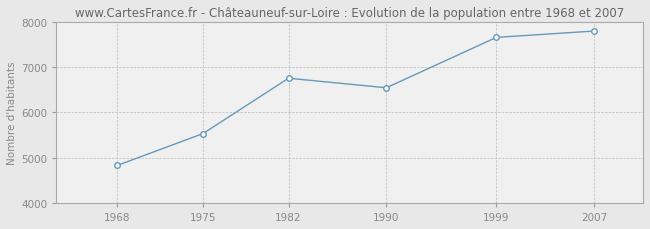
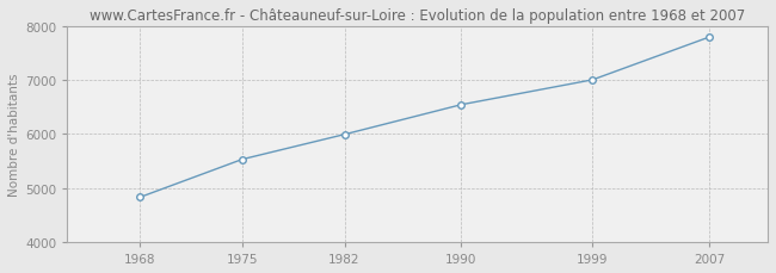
1982: 6750 -> 5990
1999: 7650 -> 7000
